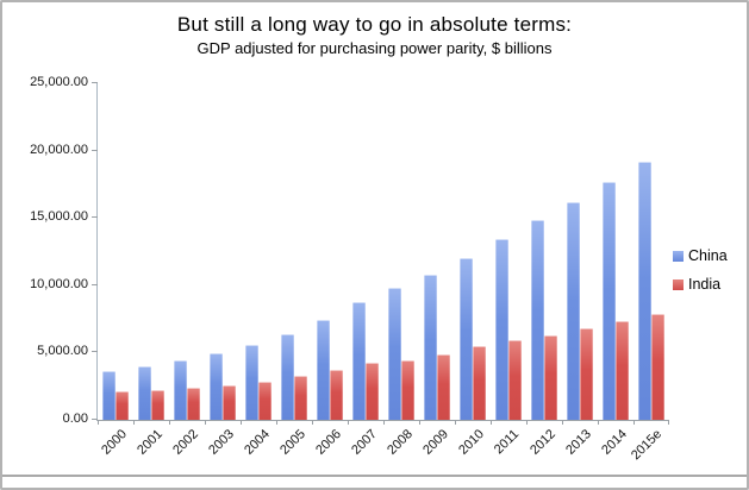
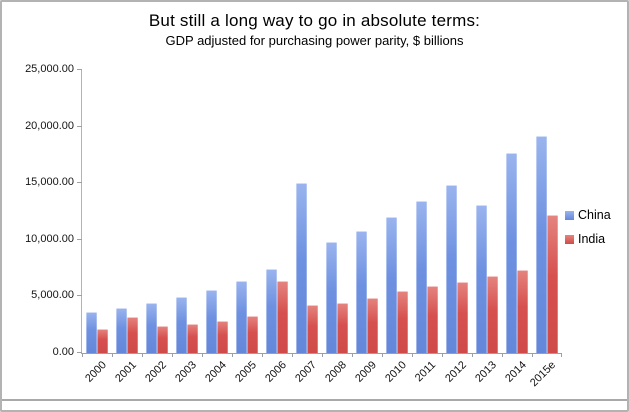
India/2001: 2200 -> 3200
India/2006: 3700 -> 6400
China/2007: 8800 -> 15000
China/2013: 16200 -> 13100
India/2015e: 7900 -> 12200
